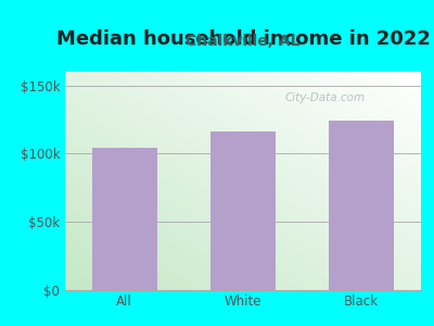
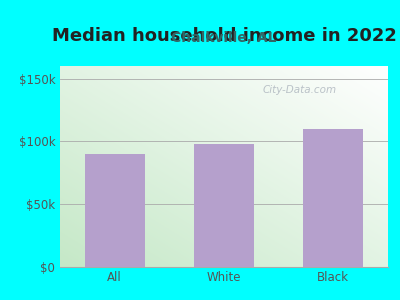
All: $104k -> $90k
White: $116k -> $98k
Black: $124k -> $110k
